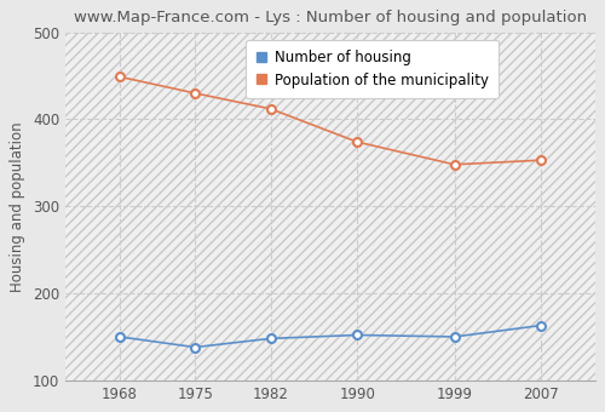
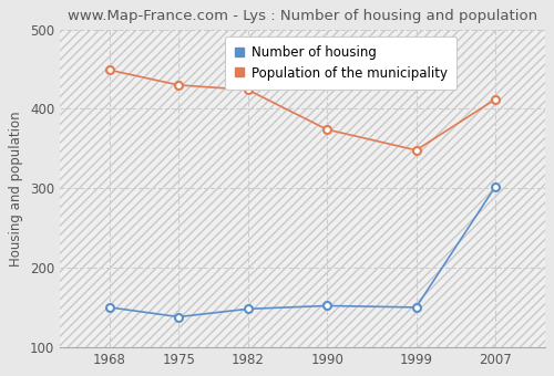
Population of the municipality/1982: 412 -> 424
Number of housing/2007: 163 -> 302
Population of the municipality/2007: 353 -> 412
